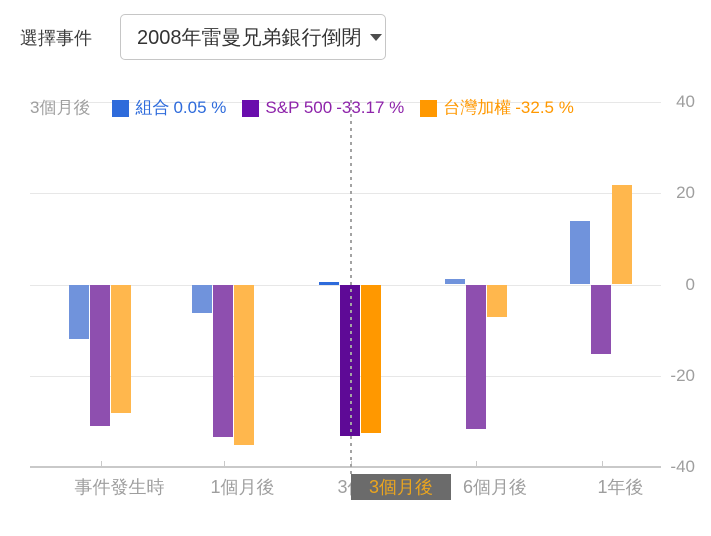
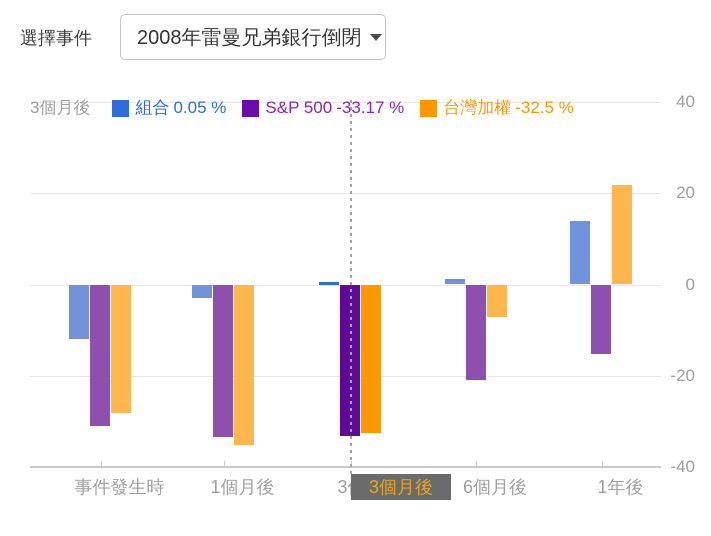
組合/1個月後: -6 -> -3
S&P 500/6個月後: -32 -> -21
